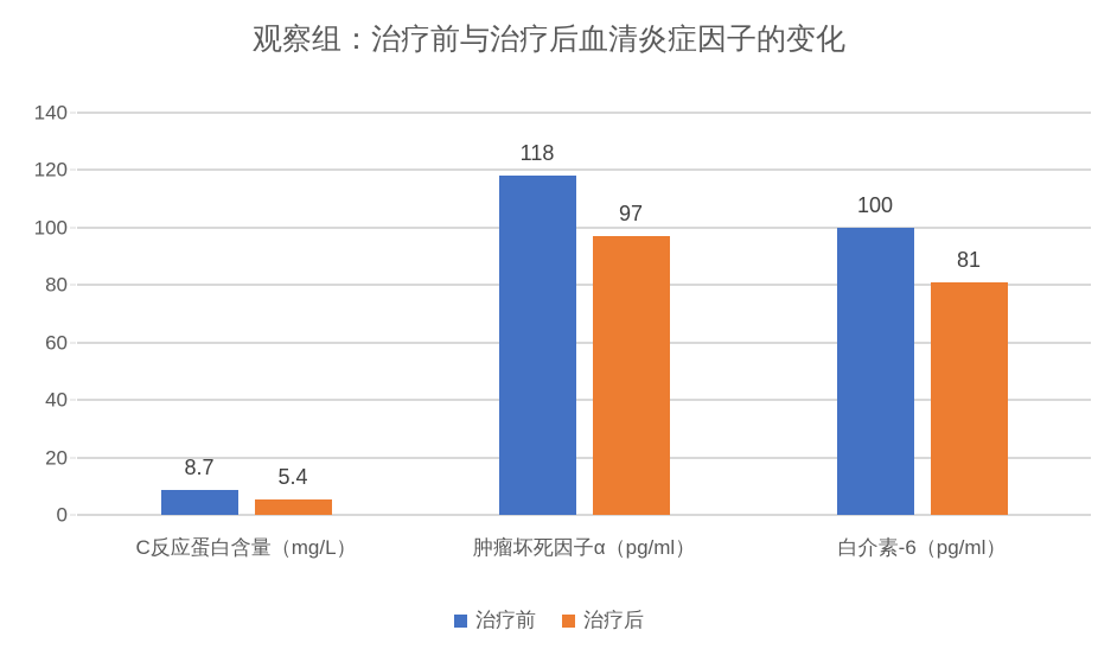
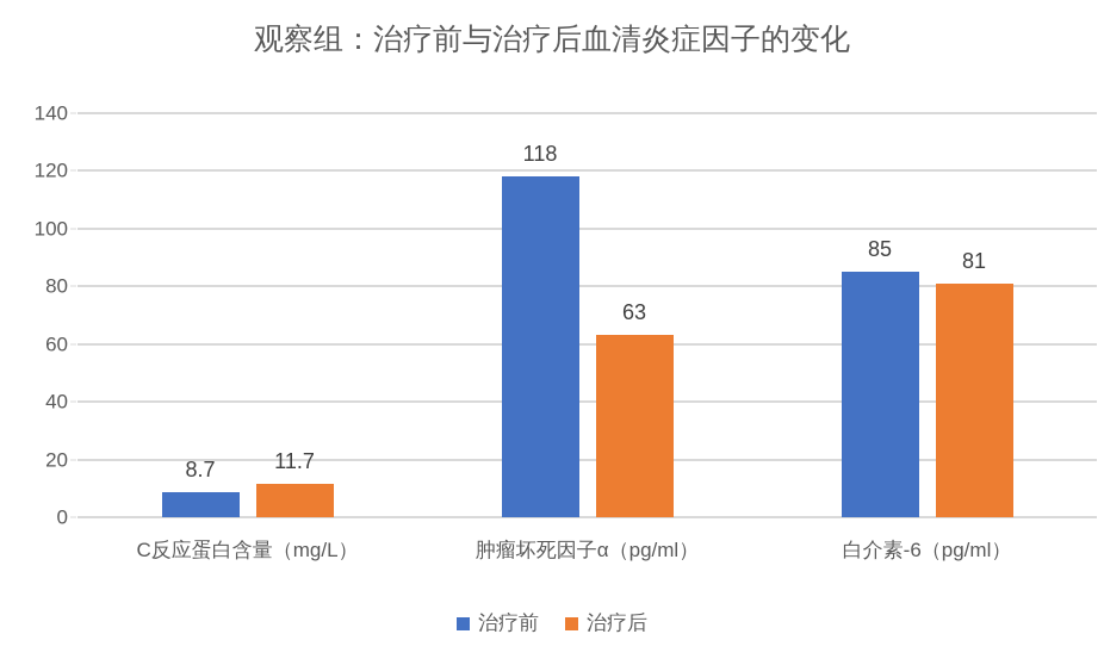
治疗后/C反应蛋白含量（mg/L）: 5.4 -> 11.7
治疗后/肿瘤坏死因子α（pg/ml）: 97 -> 63
治疗前/白介素-6（pg/ml）: 100 -> 85
